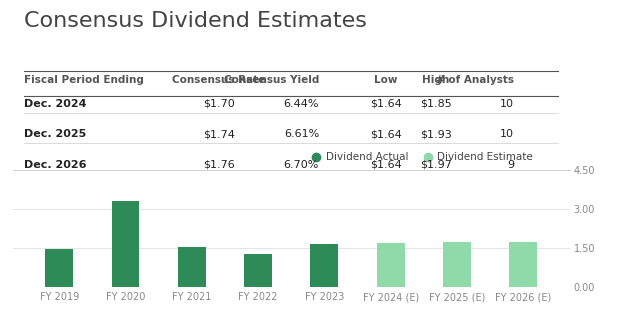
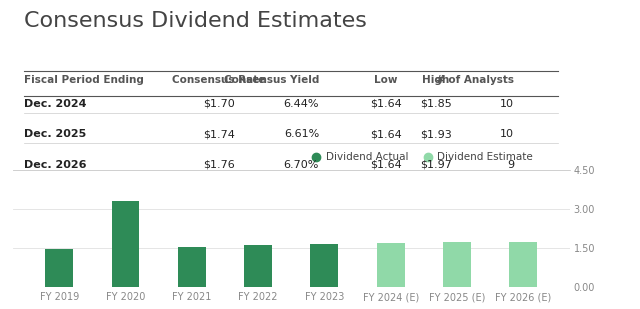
FY 2022: 1.30 -> 1.63
